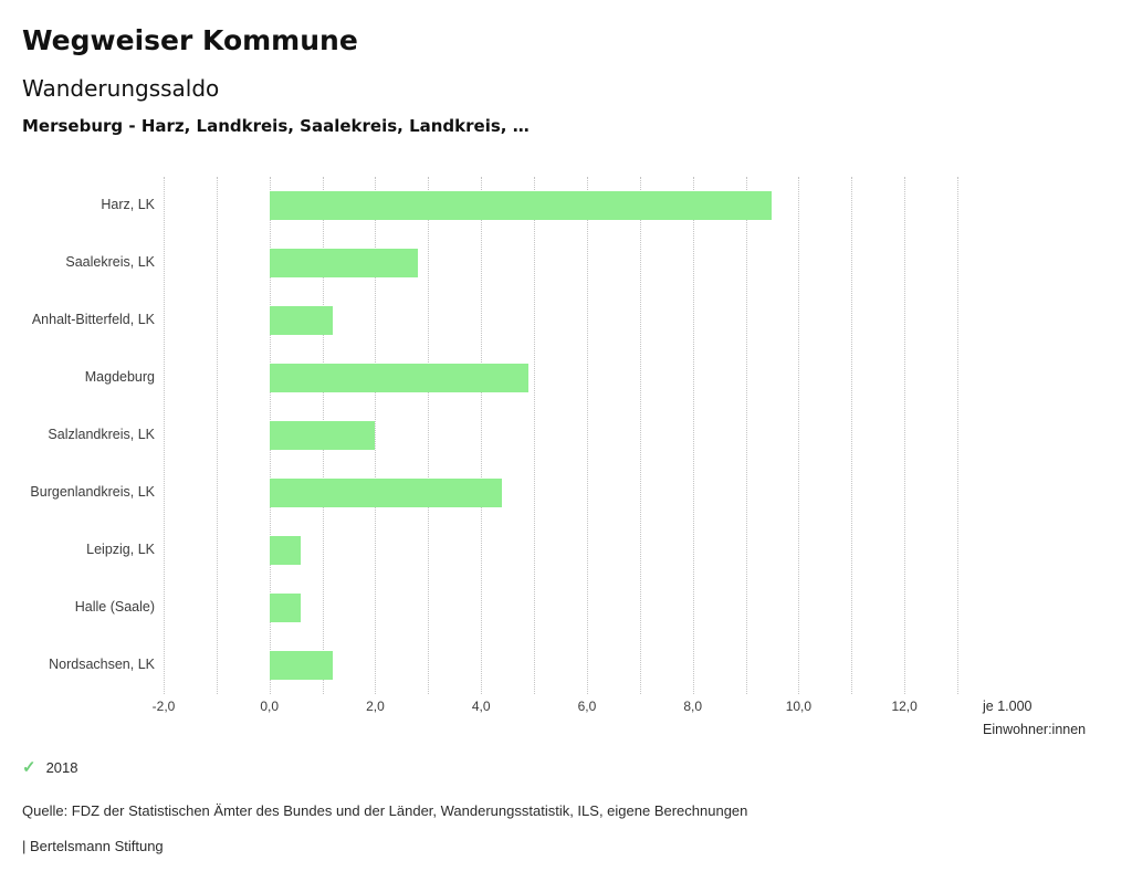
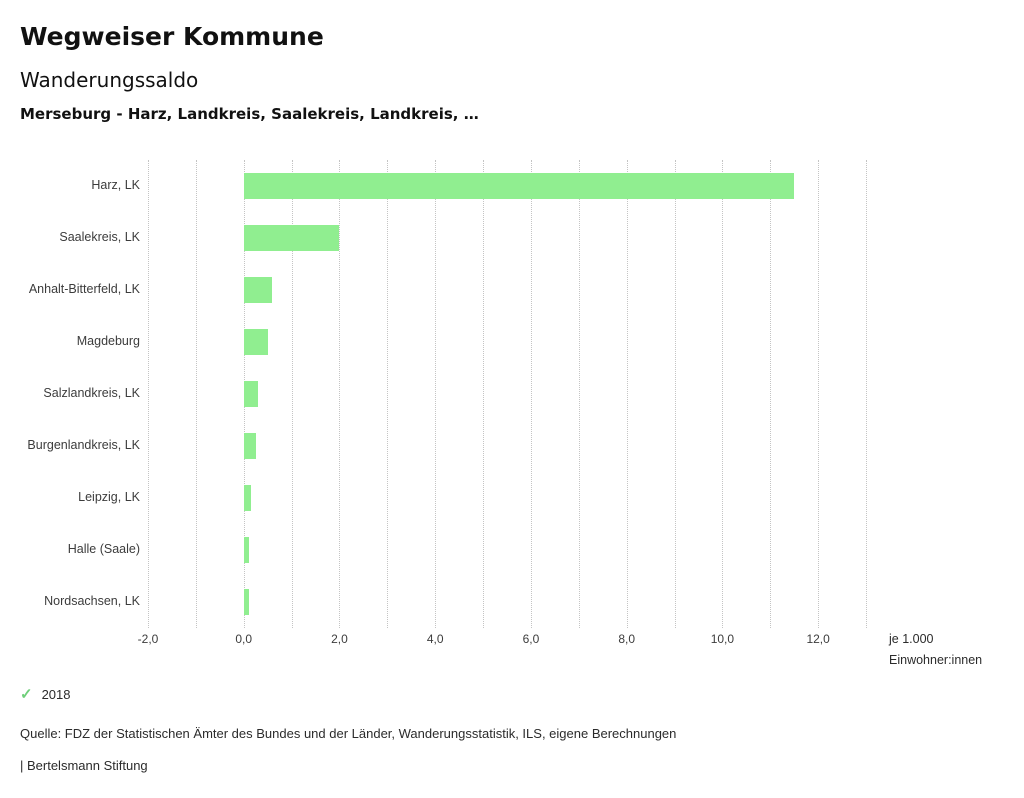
Harz, LK: 9,5 -> 11,5
Saalekreis, LK: 2,8 -> 2,0
Anhalt-Bitterfeld, LK: 1,2 -> 0,6
Magdeburg: 4,9 -> 0,5
Salzlandkreis, LK: 2,0 -> 0,3
Burgenlandkreis, LK: 4,4 -> 0,2
Leipzig, LK: 0,6 -> 0,1
Halle (Saale): 0,6 -> 0,1
Nordsachsen, LK: 1,2 -> 0,1
